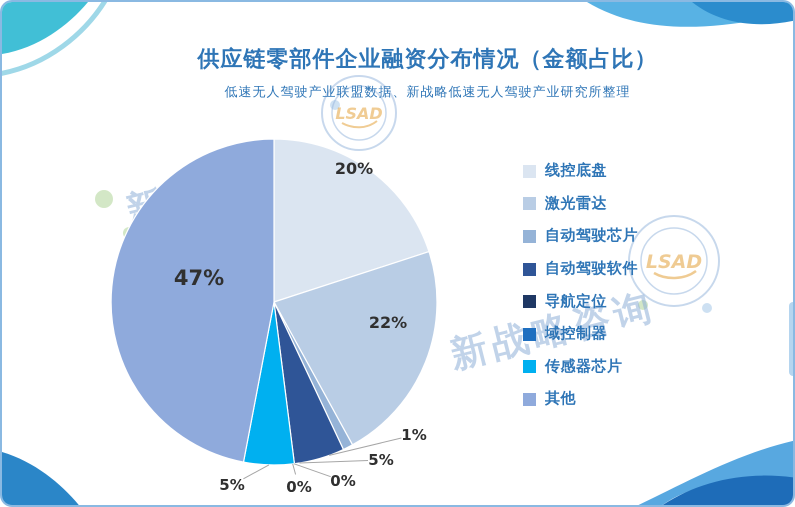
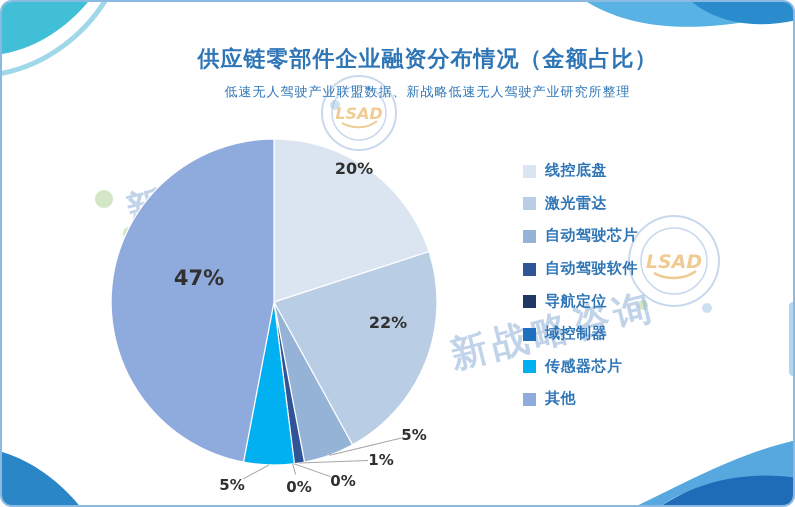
自动驾驶芯片: 1% -> 5%
自动驾驶软件: 5% -> 1%
